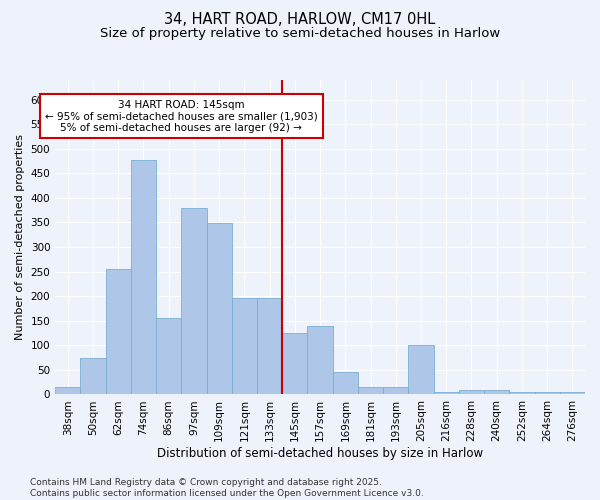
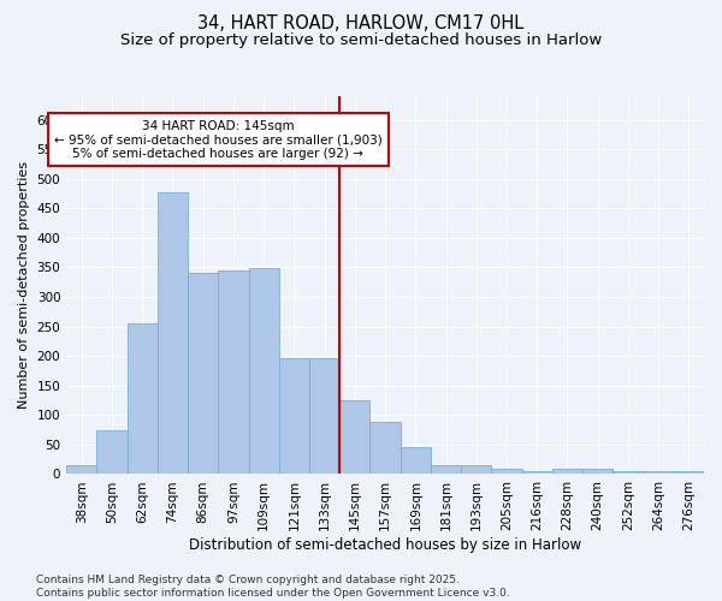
86sqm: 155 -> 340
97sqm: 380 -> 345
157sqm: 140 -> 88
205sqm: 100 -> 10
